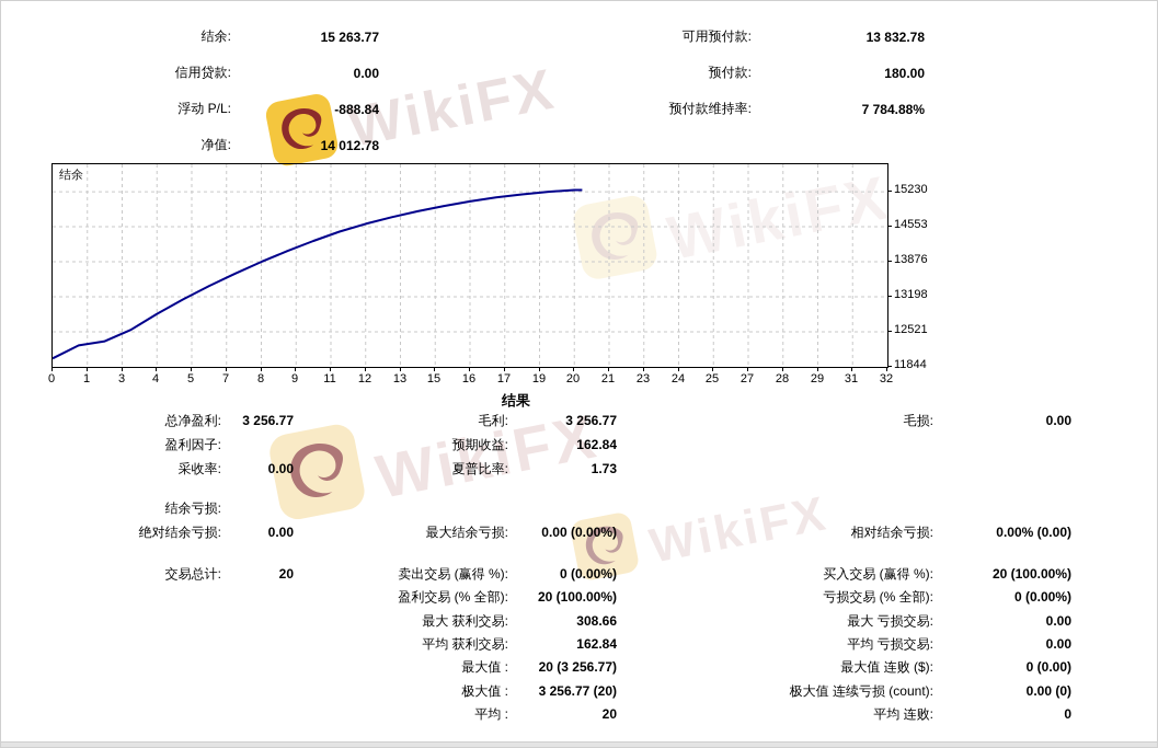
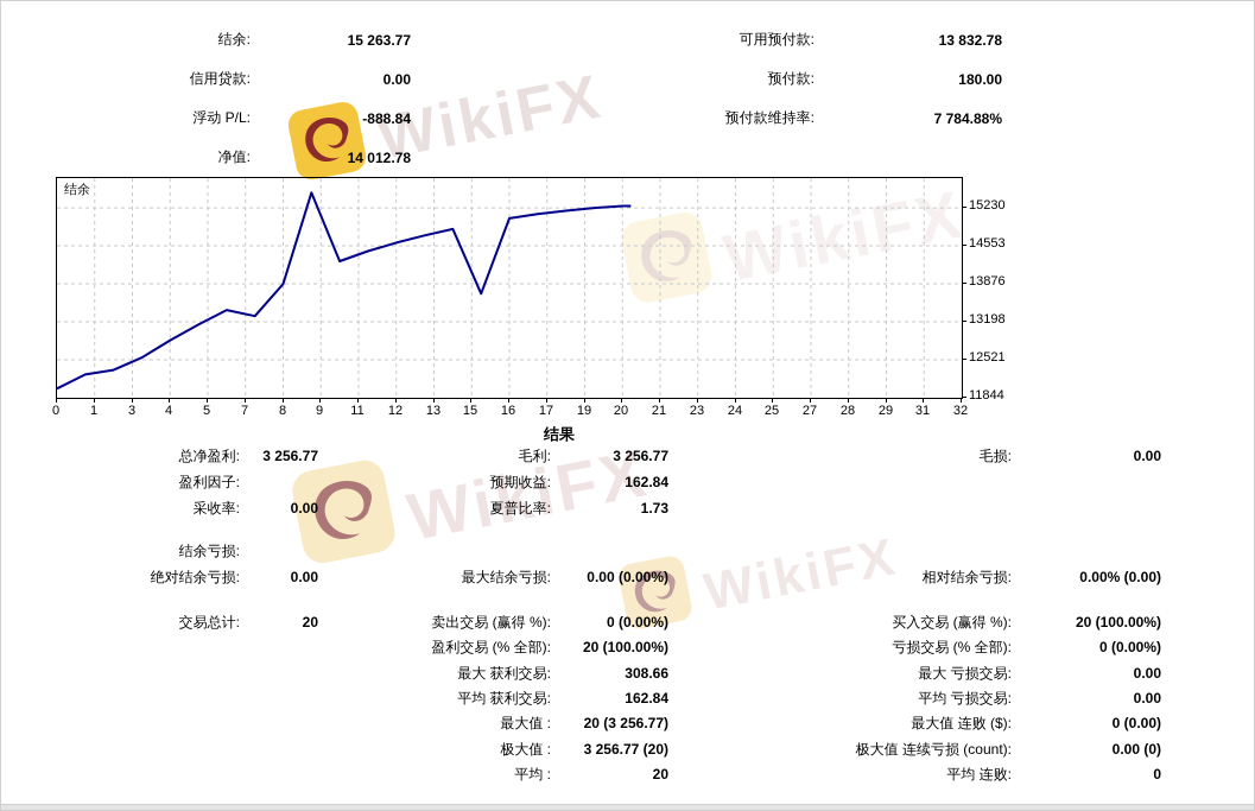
7: 13600 -> 13300
9: 14100 -> 15500
15: 15000 -> 13700
